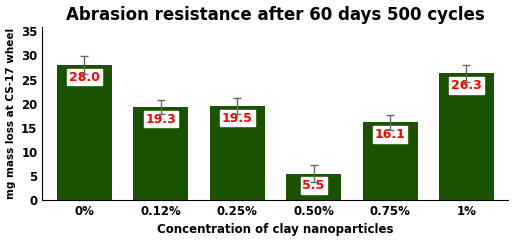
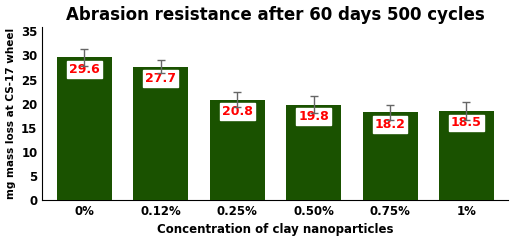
0%: 28.0 -> 29.6
0.12%: 19.3 -> 27.7
0.25%: 19.5 -> 20.8
0.50%: 5.5 -> 19.8
0.75%: 16.1 -> 18.2
1%: 26.3 -> 18.5
